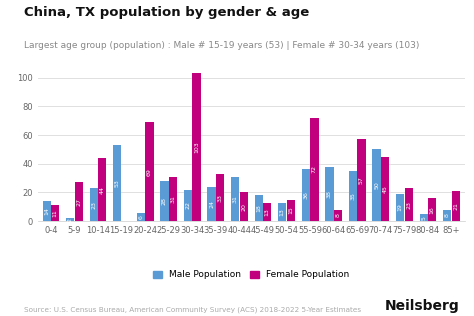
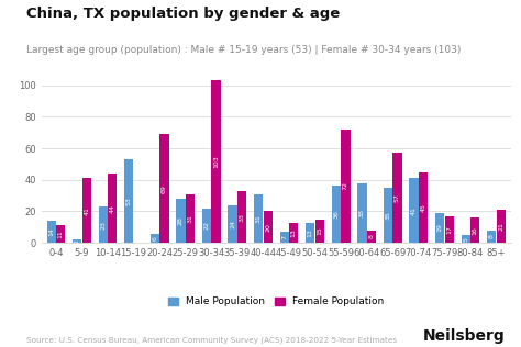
Female Population/5-9: 27 -> 41
Male Population/45-49: 18 -> 7
Male Population/70-74: 50 -> 41
Female Population/75-79: 23 -> 17
